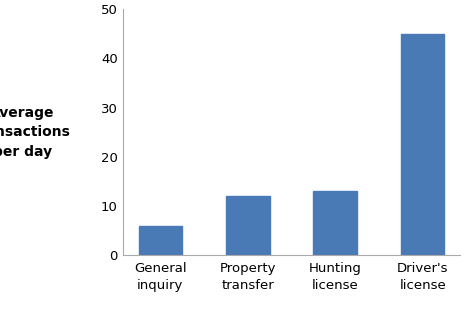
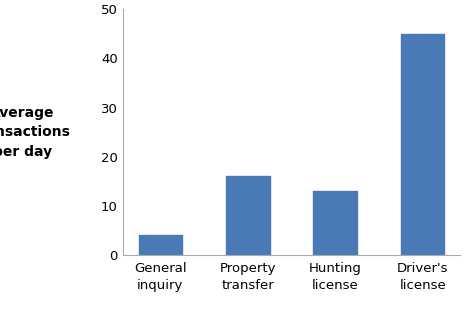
General inquiry: 6 -> 4
Property transfer: 12 -> 16
